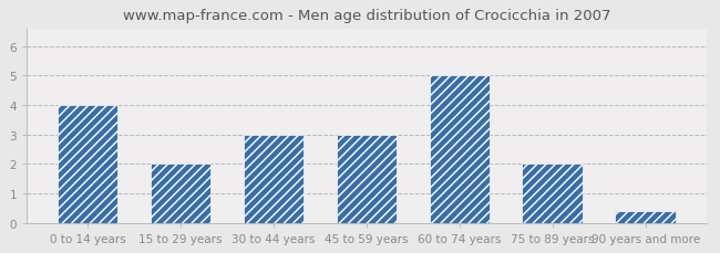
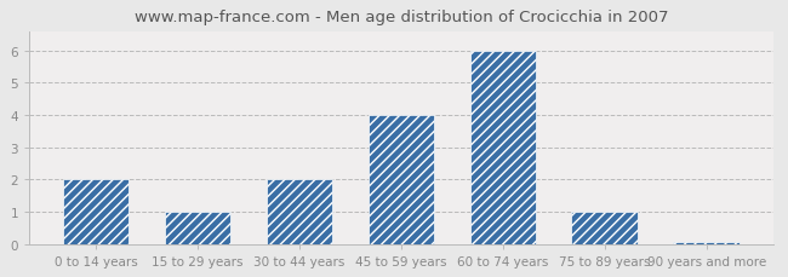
0 to 14 years: 4.00 -> 2.00
15 to 29 years: 2.00 -> 1.00
30 to 44 years: 3.00 -> 2.00
45 to 59 years: 3.00 -> 4.00
60 to 74 years: 5.00 -> 6.00
75 to 89 years: 2.00 -> 1.00
90 years and more: 0.40 -> 0.05
